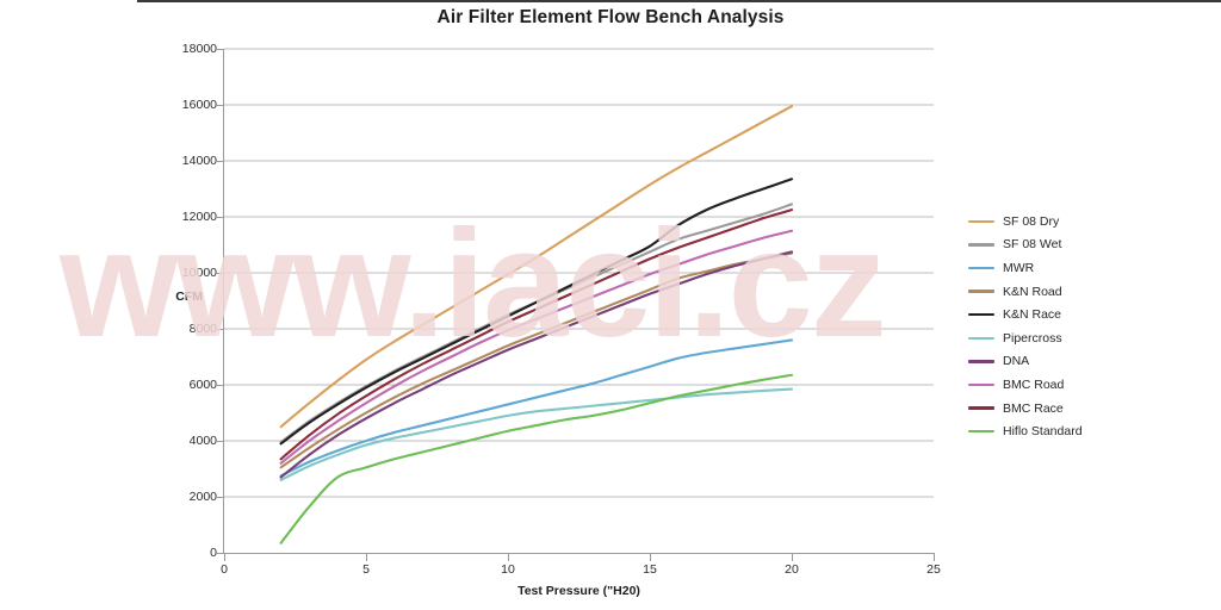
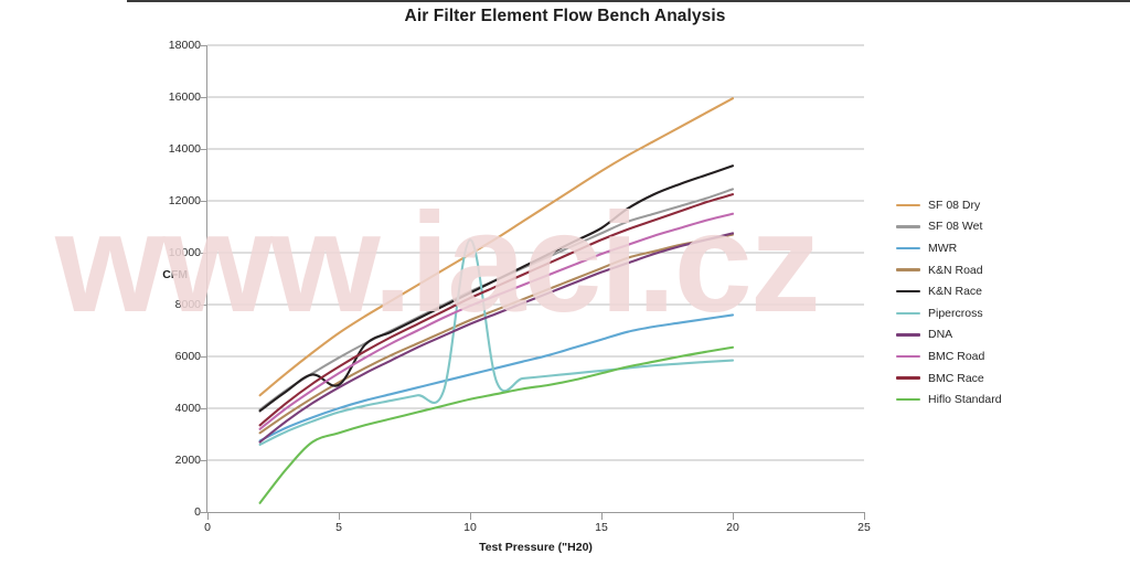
K&N Race/5: 5900 -> 4900
Pipercross/10: 4900 -> 10500
